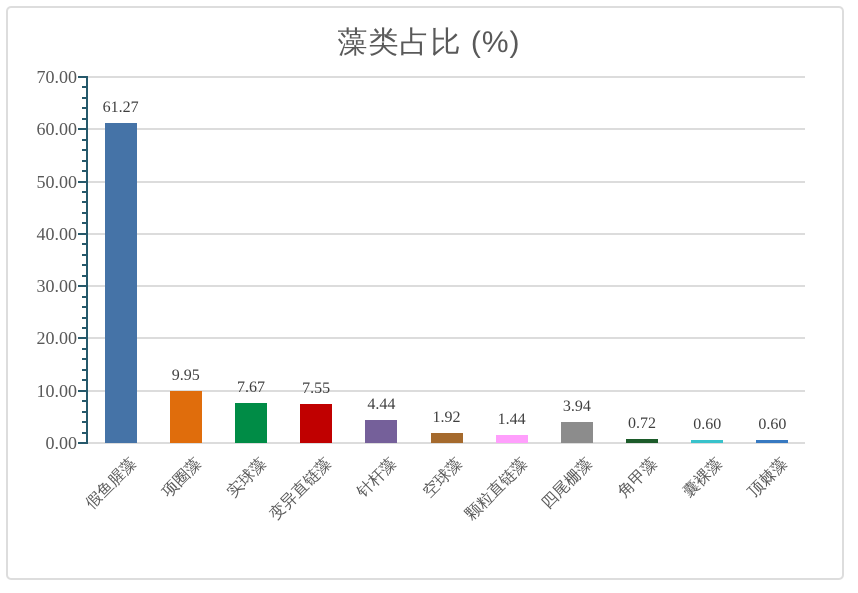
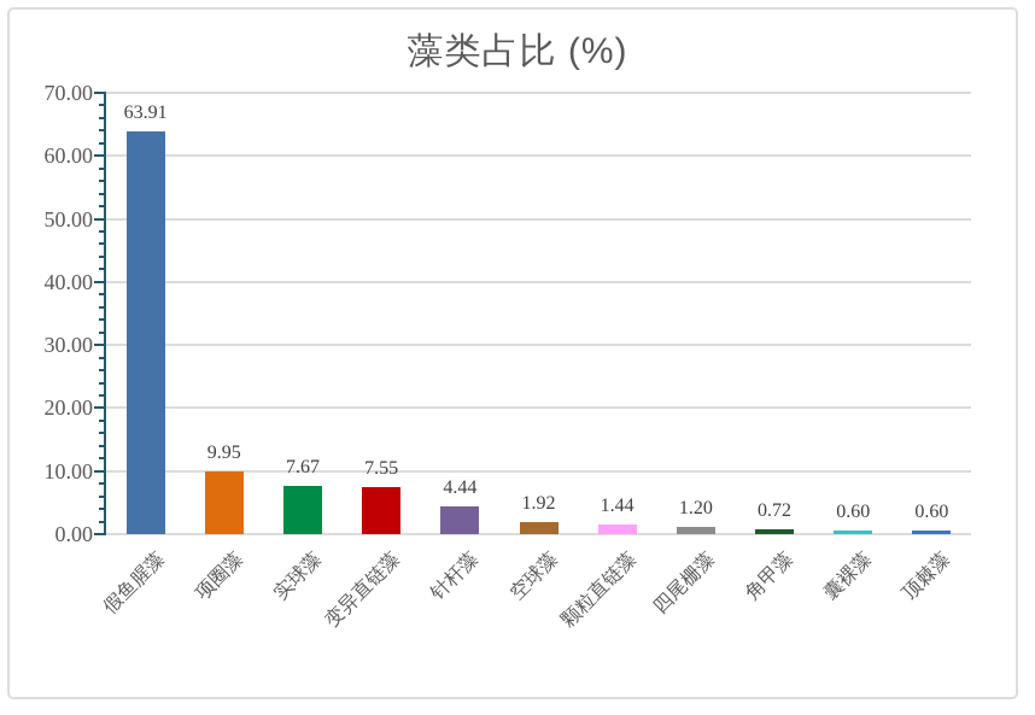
假鱼腥藻: 61.27 -> 63.91
四尾栅藻: 3.94 -> 1.20
